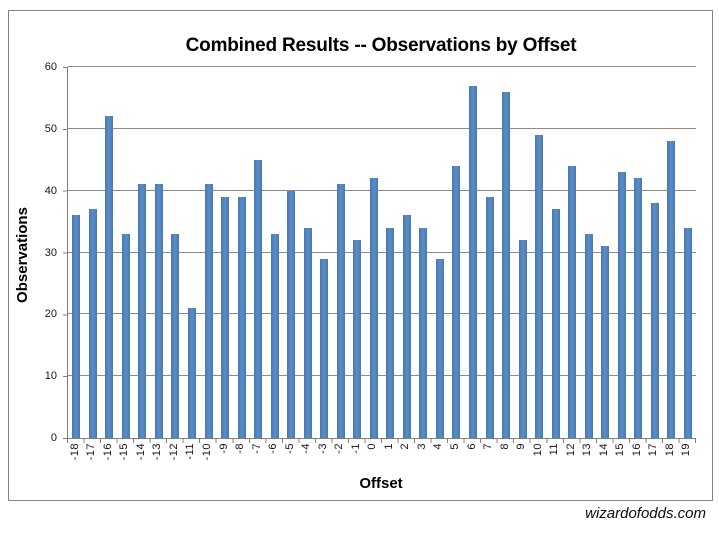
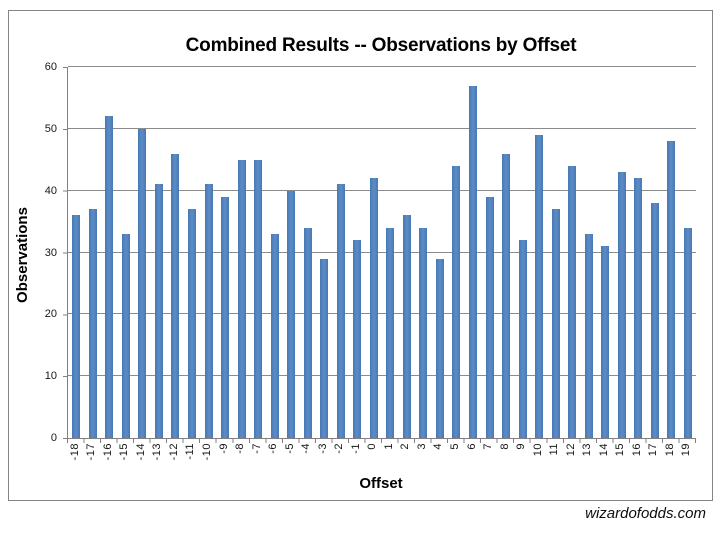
-14: 41 -> 50
-12: 33 -> 46
-11: 21 -> 37
-8: 39 -> 45
8: 56 -> 46
